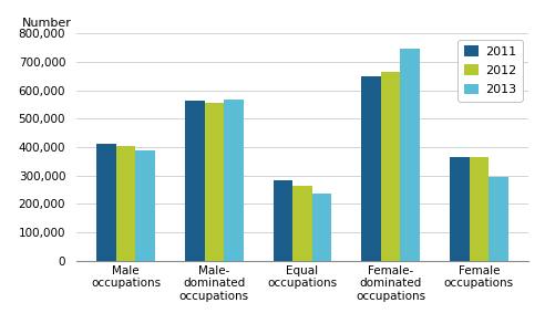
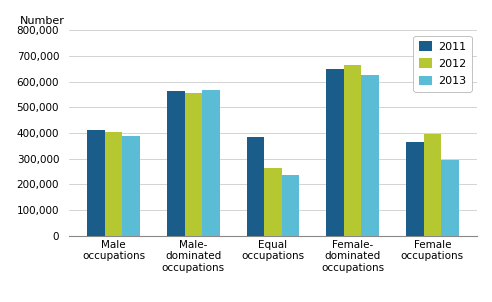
2011/Equal occupations: 282,000 -> 385,000
2013/Female- dominated occupations: 745,000 -> 625,000
2012/Female occupations: 365,000 -> 395,000
